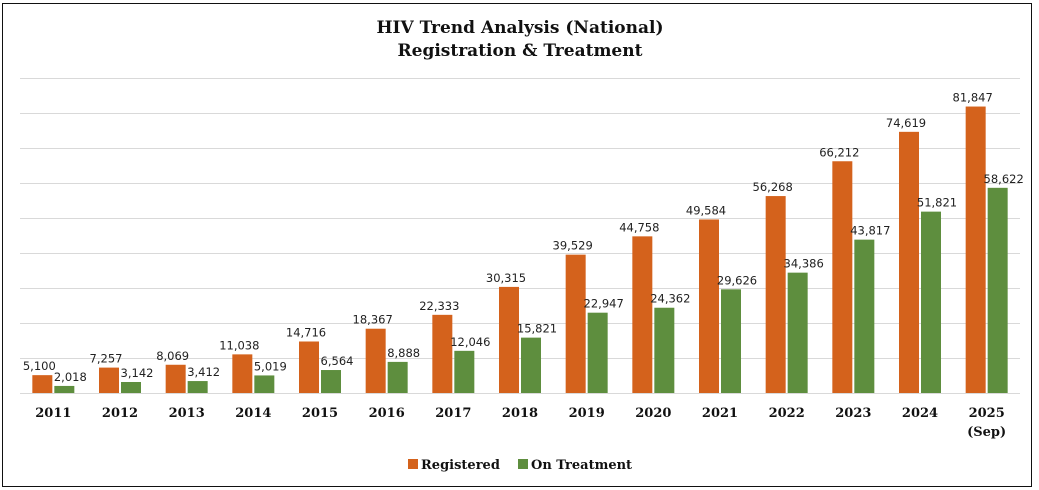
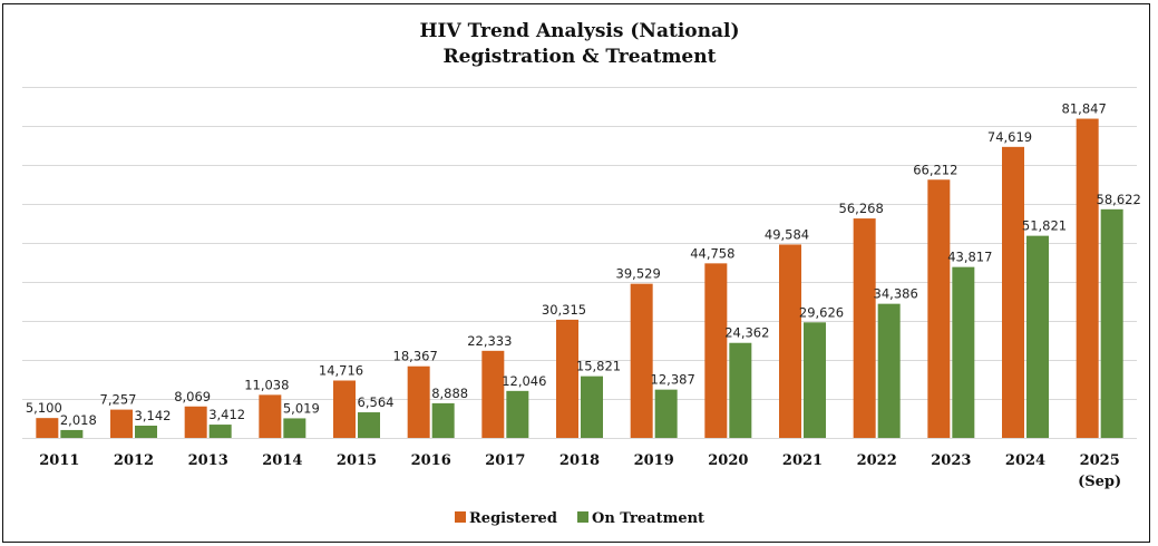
On Treatment/2019: 22,947 -> 12,387
